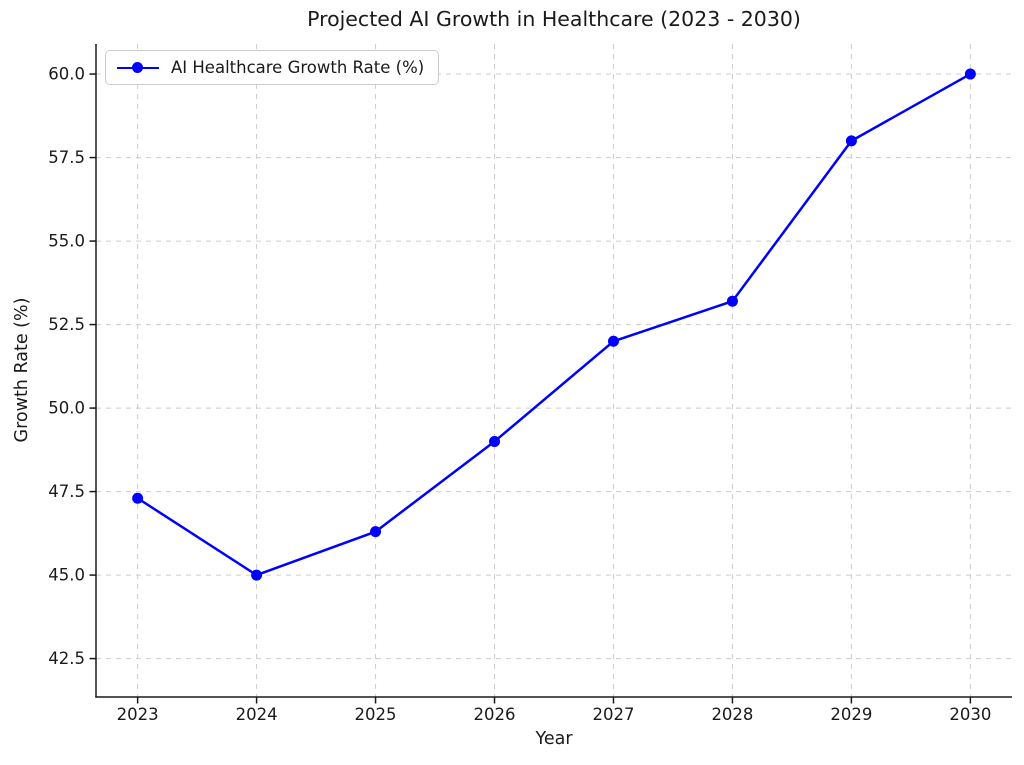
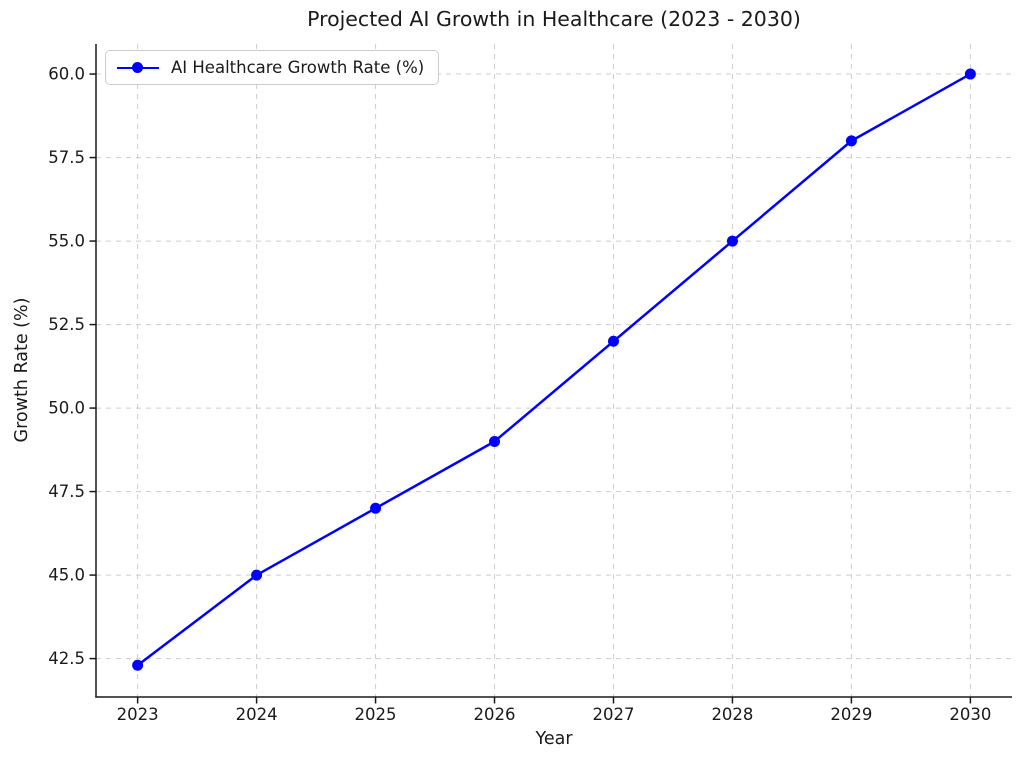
2023: 47.3 -> 42.3
2025: 46.3 -> 47.0
2028: 53.2 -> 55.0
